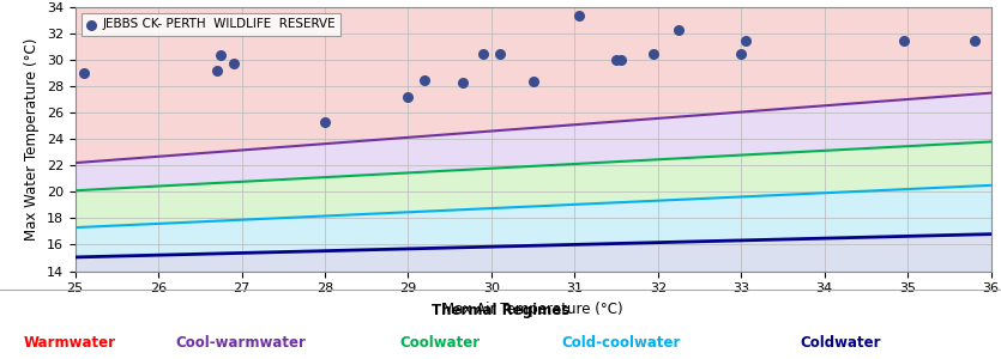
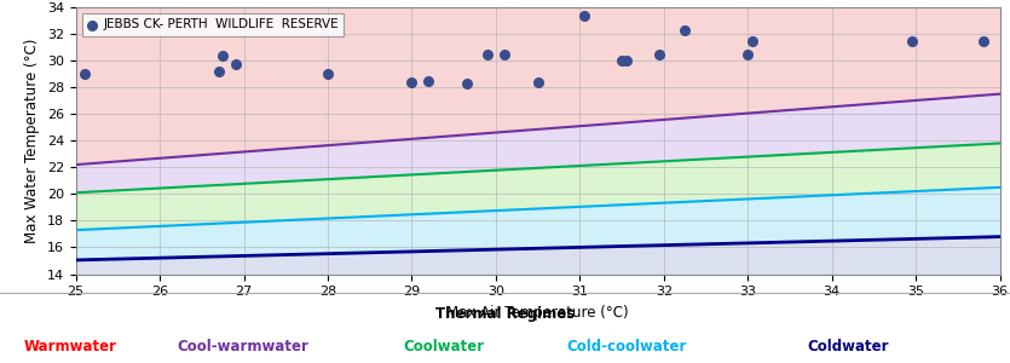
JEBBS CK- PERTH WILDLIFE RESERVE/28: 25.3 -> 29.0
JEBBS CK- PERTH WILDLIFE RESERVE/29: 27.2 -> 28.4
